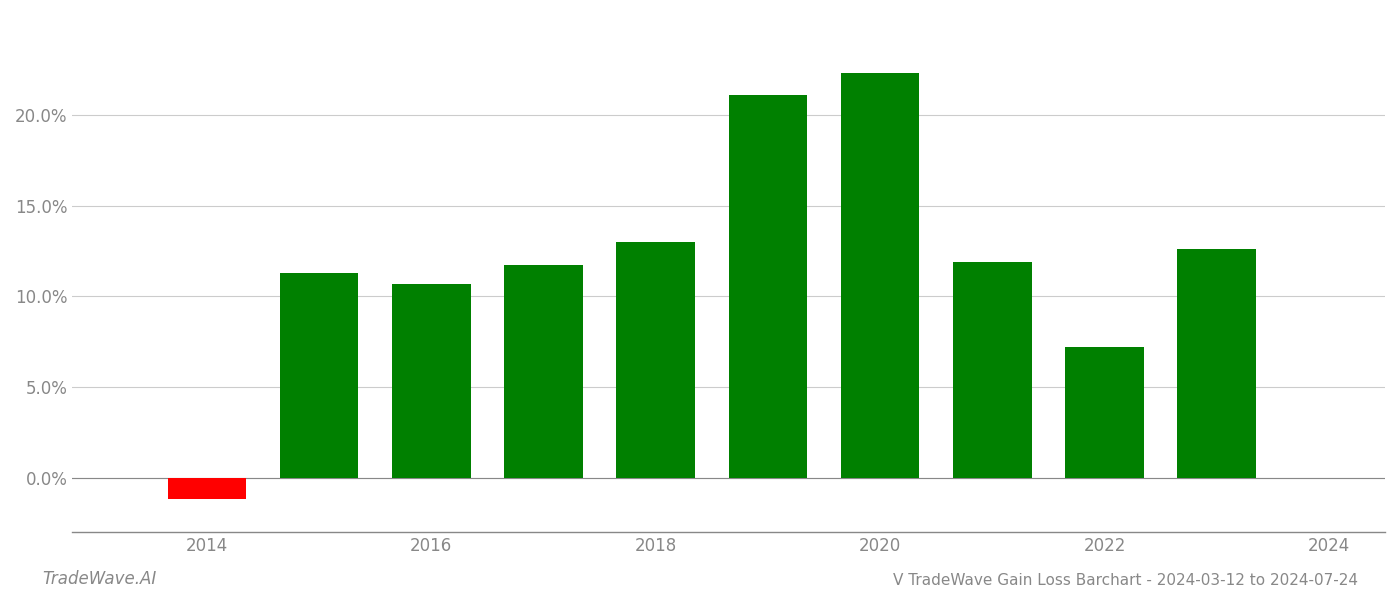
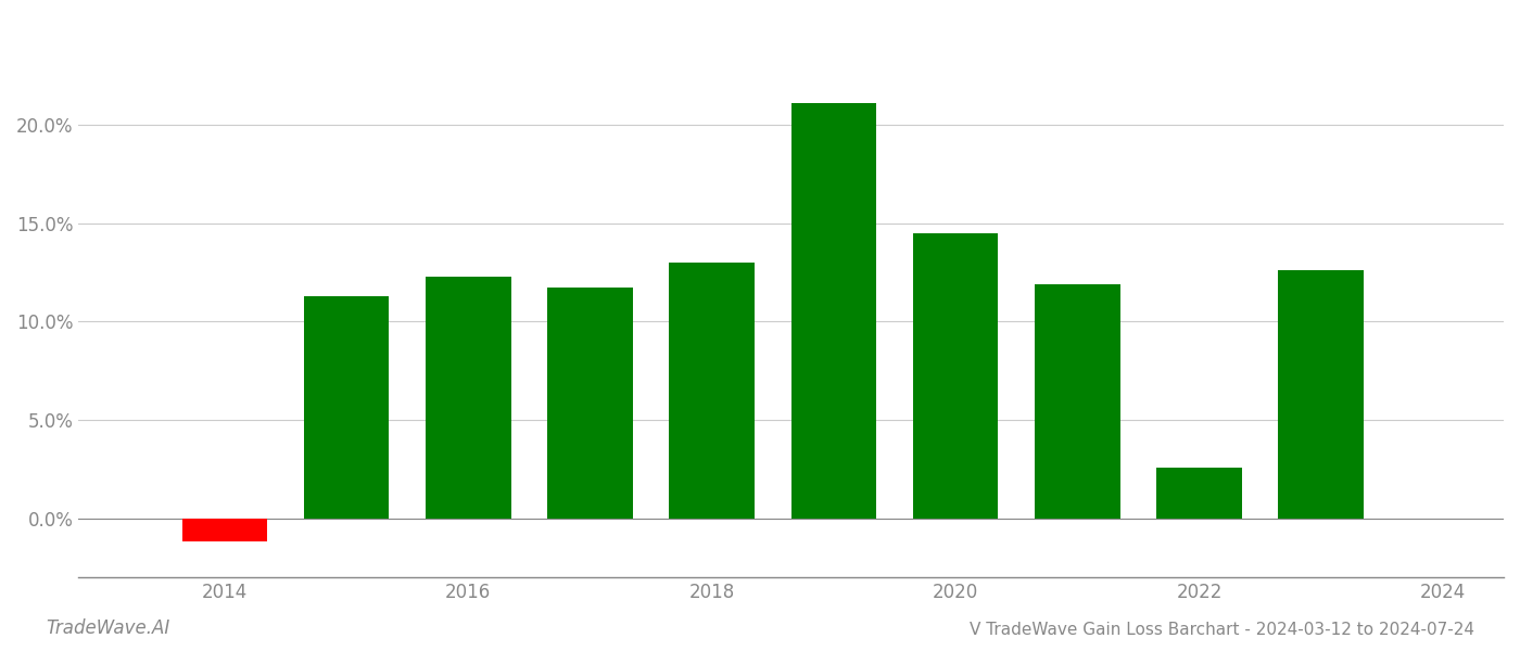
2016: 10.7% -> 12.3%
2020: 22.3% -> 14.5%
2022: 7.2% -> 2.6%
